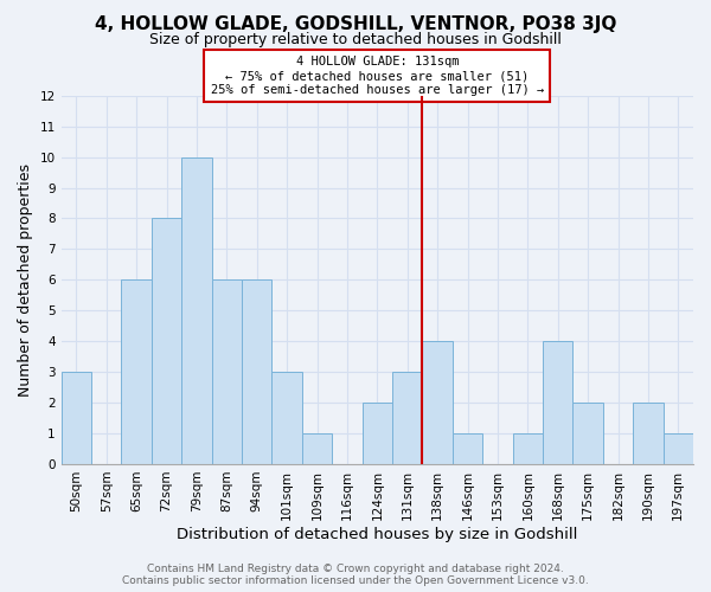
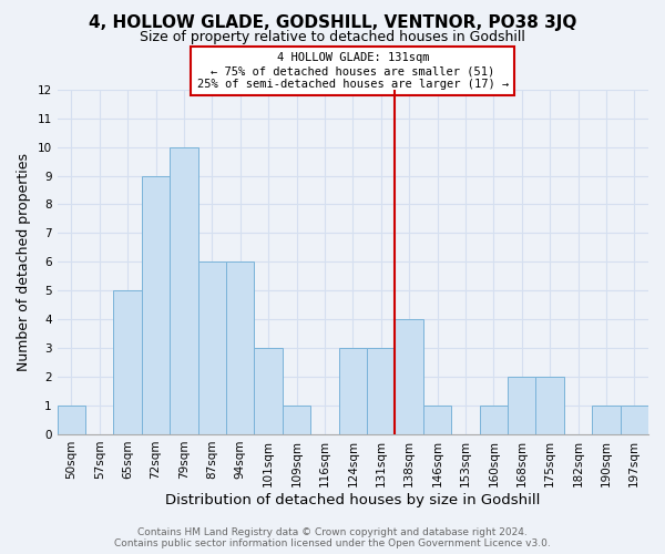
50sqm: 3 -> 1
65sqm: 6 -> 5
72sqm: 8 -> 9
124sqm: 2 -> 3
168sqm: 4 -> 2
190sqm: 2 -> 1
